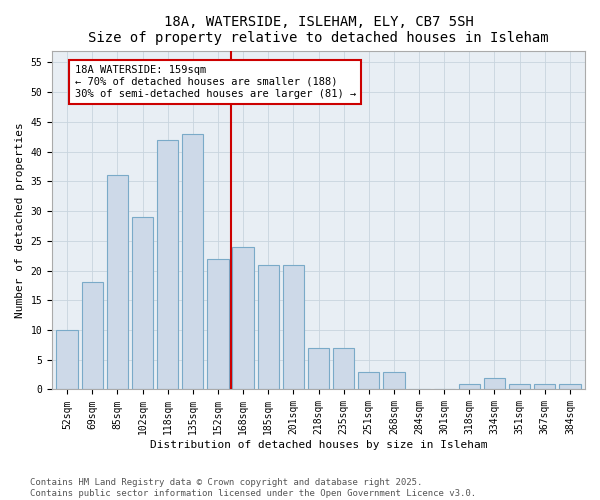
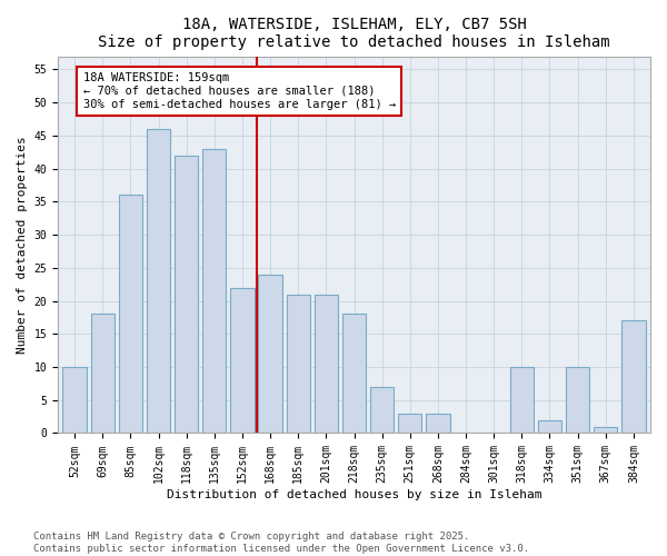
102sqm: 29 -> 46
218sqm: 7 -> 18
318sqm: 1 -> 10
351sqm: 1 -> 10
384sqm: 1 -> 17
